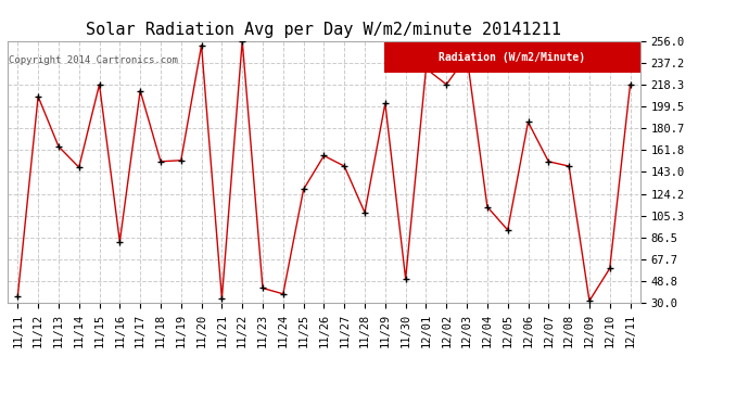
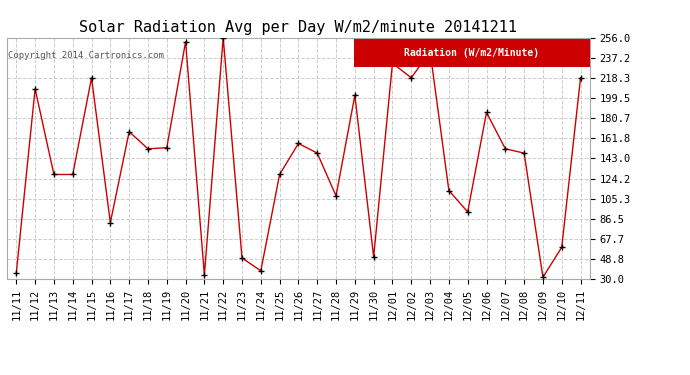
11/13: 165 -> 128
11/14: 147 -> 128
11/17: 213 -> 168
11/23: 43 -> 50
